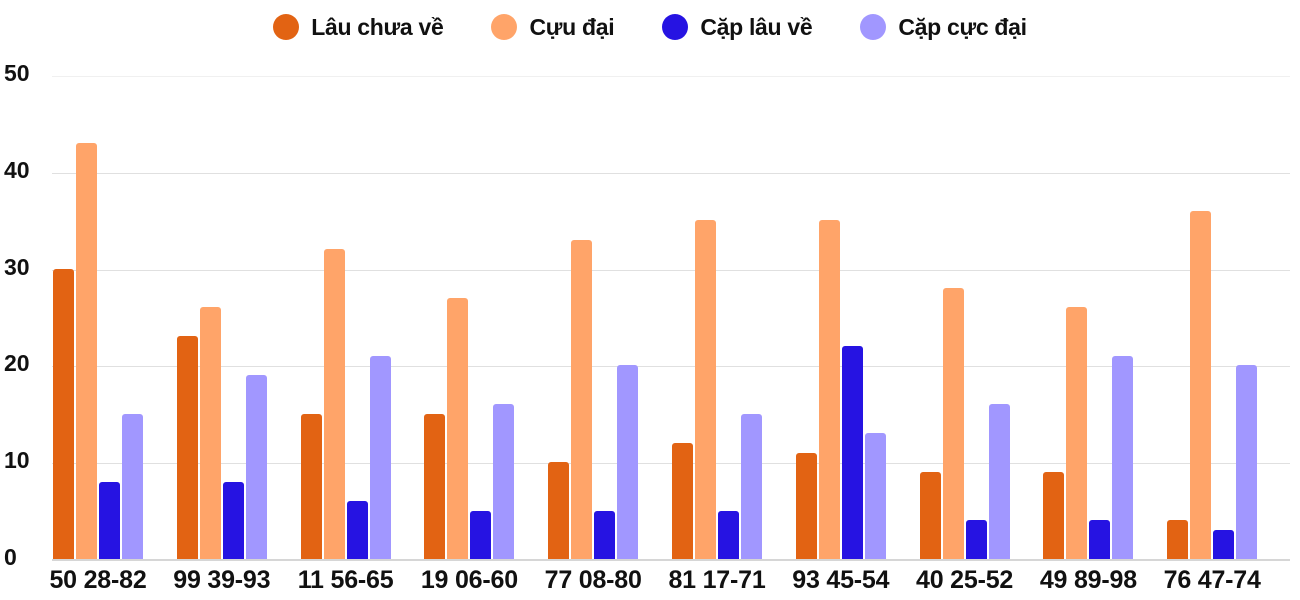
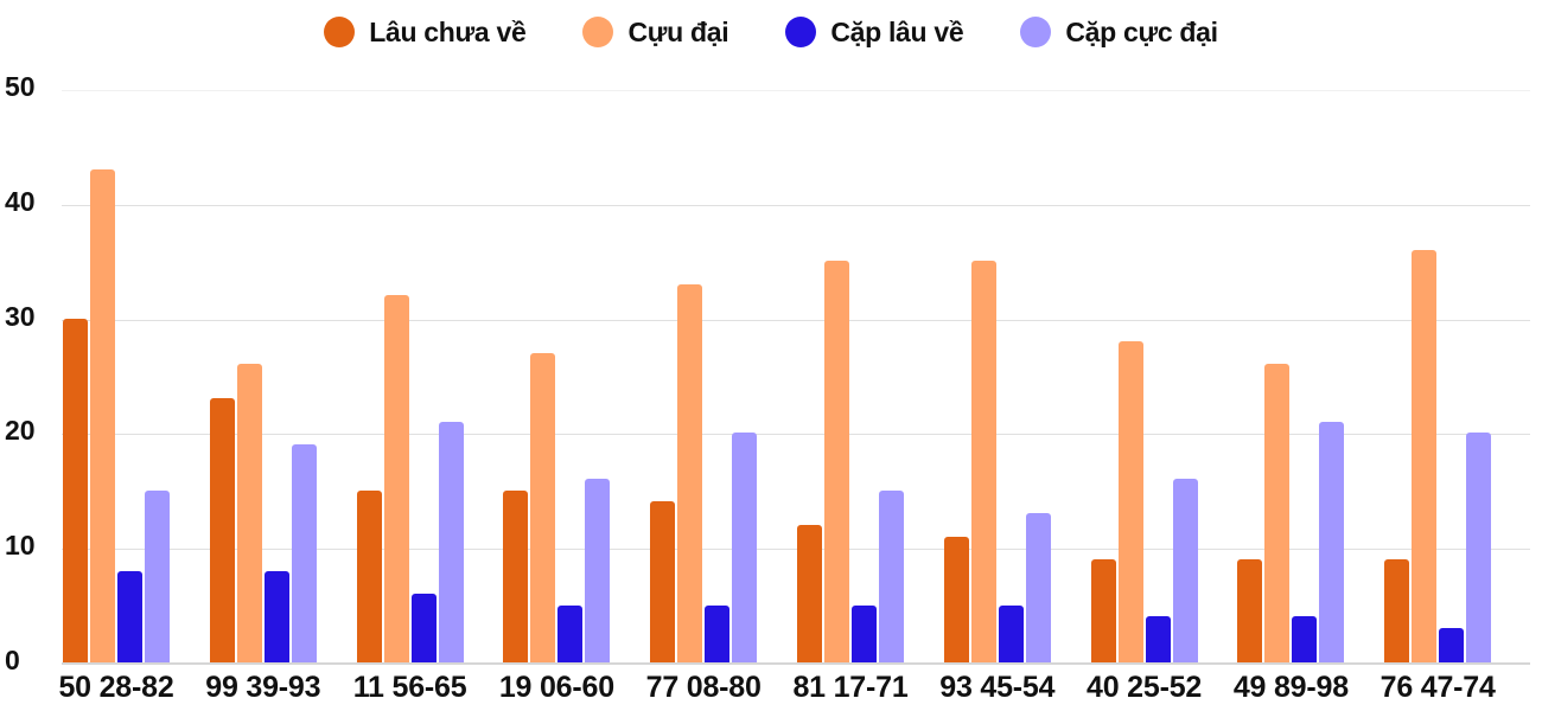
Lâu chưa về/77 08-80: 10 -> 14
Cặp lâu về/93 45-54: 22 -> 5
Lâu chưa về/76 47-74: 4 -> 9
